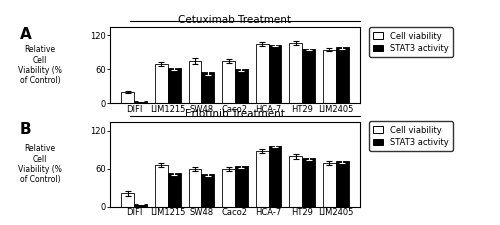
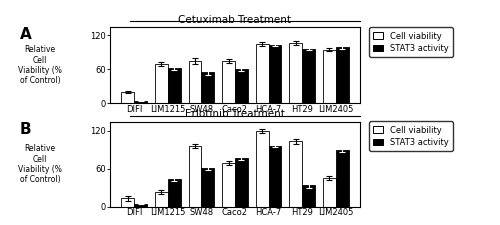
Erlotinib Treatment/Cell viability/DIFI: 22 -> 14
Erlotinib Treatment/Cell viability/LIM1215: 66 -> 24
Erlotinib Treatment/STAT3 activity/LIM1215: 53 -> 44
Erlotinib Treatment/Cell viability/SW48: 60 -> 96
Erlotinib Treatment/STAT3 activity/SW48: 52 -> 62
Erlotinib Treatment/Cell viability/Caco2: 60 -> 70
Erlotinib Treatment/STAT3 activity/Caco2: 65 -> 78
Erlotinib Treatment/Cell viability/HCA-7: 88 -> 120
Erlotinib Treatment/Cell viability/HT29: 80 -> 104
Erlotinib Treatment/STAT3 activity/HT29: 78 -> 34
Erlotinib Treatment/Cell viability/LIM2405: 70 -> 46
Erlotinib Treatment/STAT3 activity/LIM2405: 73 -> 90
